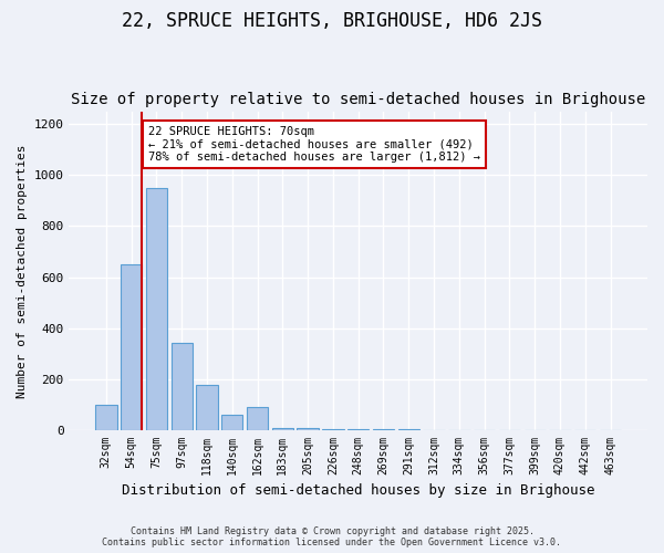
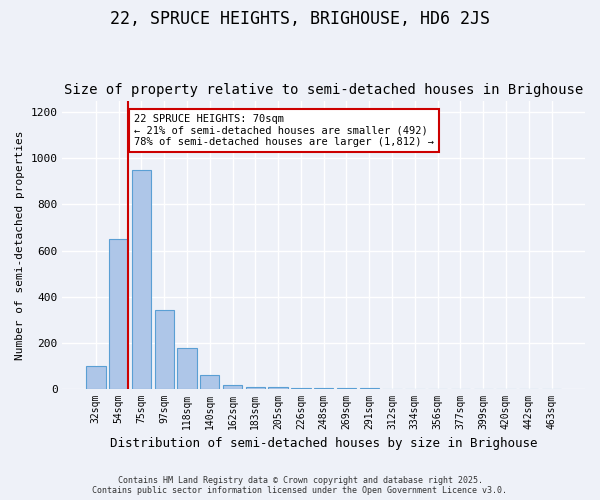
162sqm: 90 -> 15
